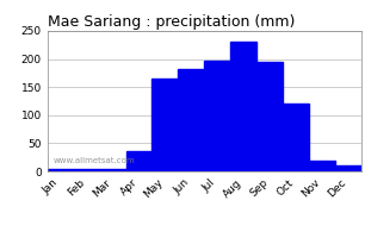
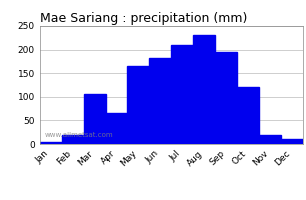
Feb: 5 -> 20
Mar: 5 -> 105
Apr: 35 -> 65
Jul: 197 -> 210
